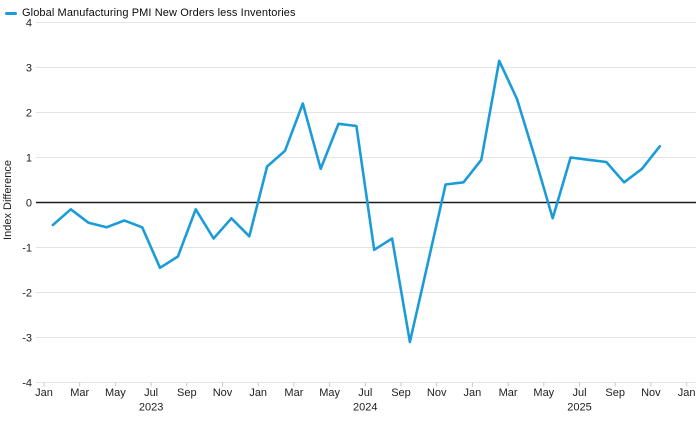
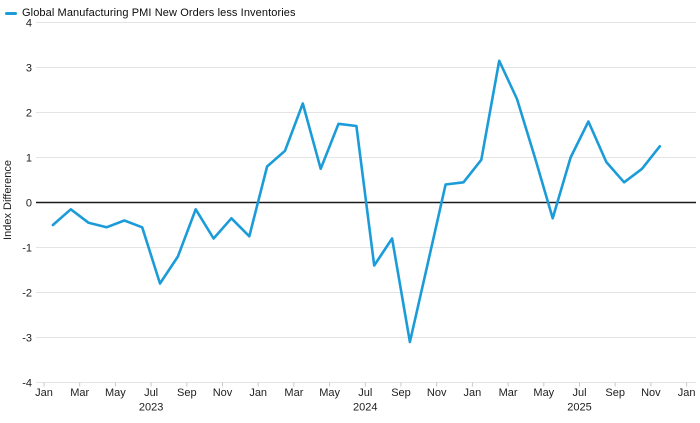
Jul 2023: -1.4 -> -1.8
Jul 2024: -1.1 -> -1.4
Jul 2025: 0.9 -> 1.8
